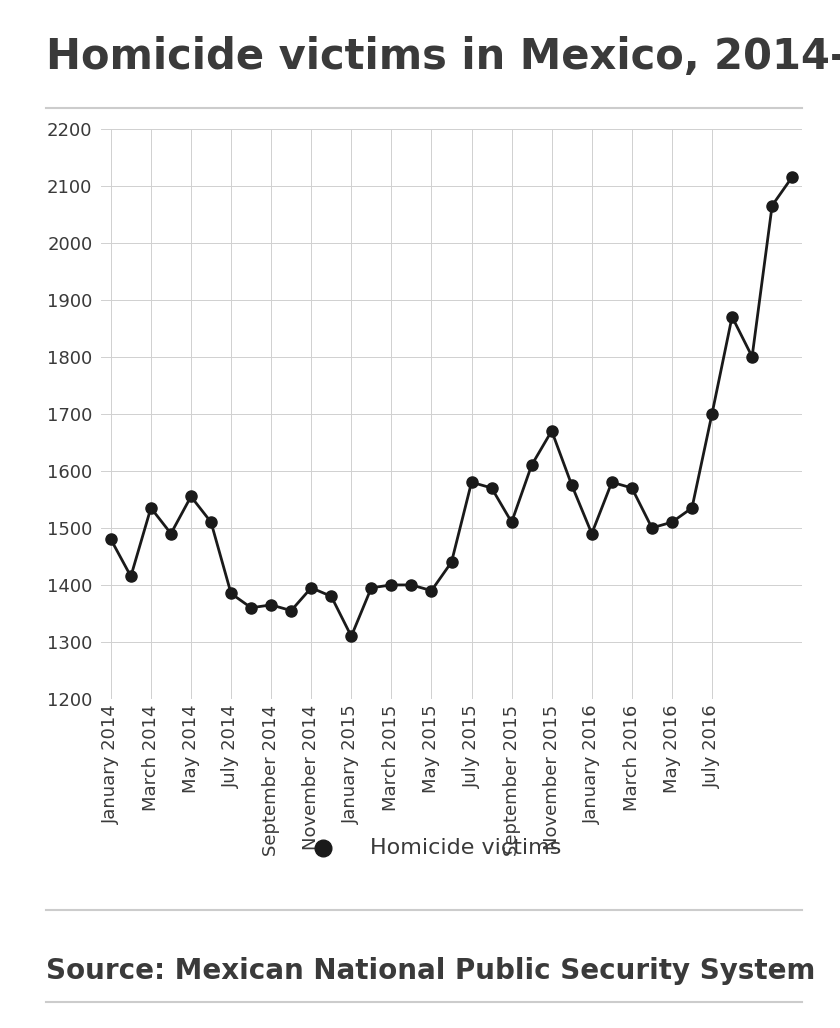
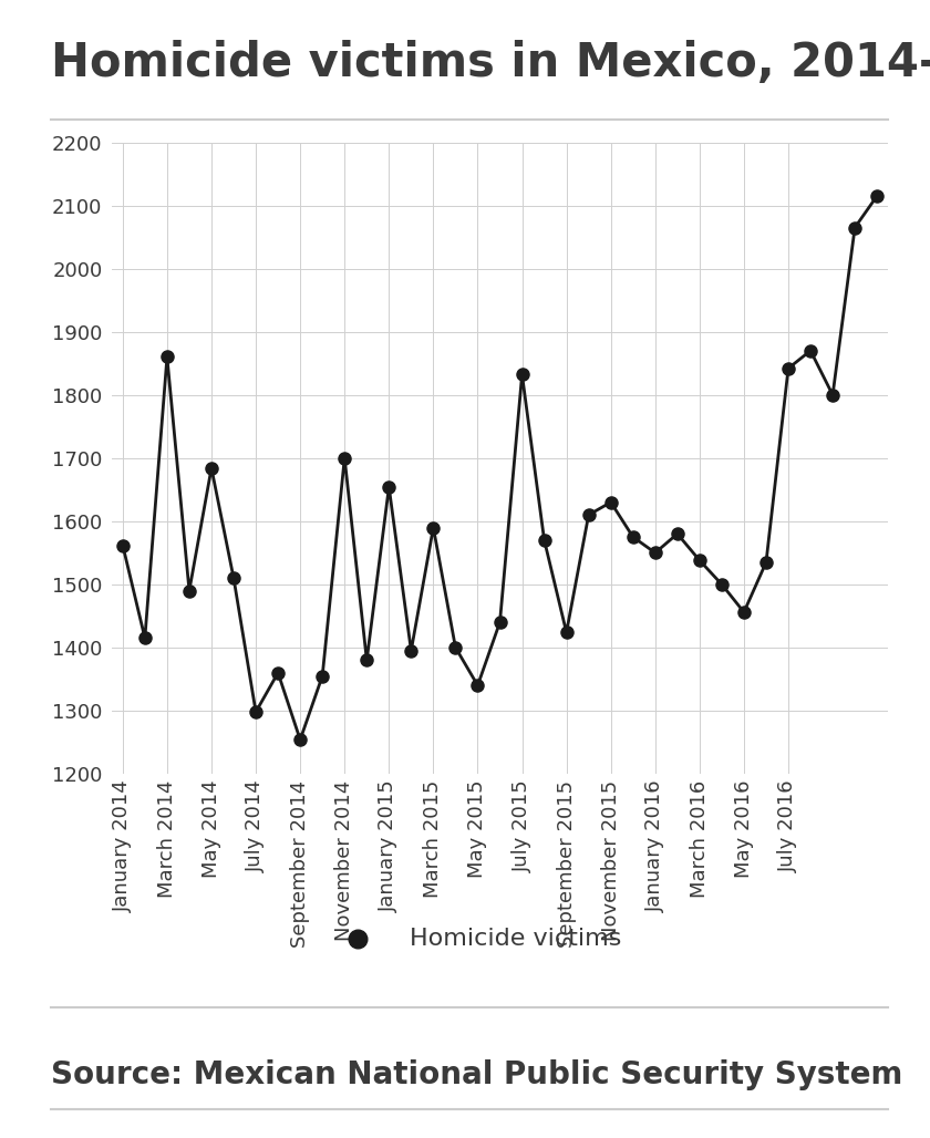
January 2014: 1480 -> 1562
March 2014: 1535 -> 1860
May 2014: 1555 -> 1684
July 2014: 1385 -> 1298
September 2014: 1365 -> 1254
November 2014: 1395 -> 1700
January 2015: 1310 -> 1654
March 2015: 1400 -> 1590
May 2015: 1390 -> 1340
July 2015: 1580 -> 1832
September 2015: 1510 -> 1424
November 2015: 1670 -> 1630
January 2016: 1490 -> 1550
March 2016: 1570 -> 1538
May 2016: 1510 -> 1456
July 2016: 1700 -> 1842
